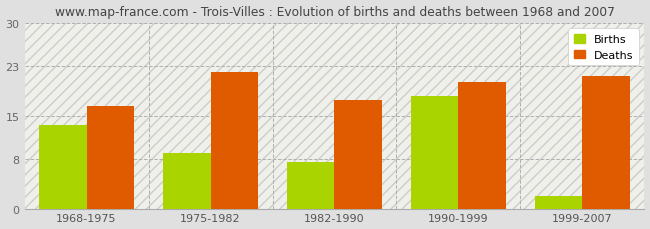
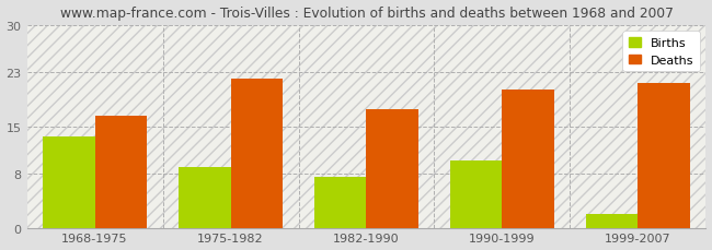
Births/1990-1999: 18.2 -> 10.0
